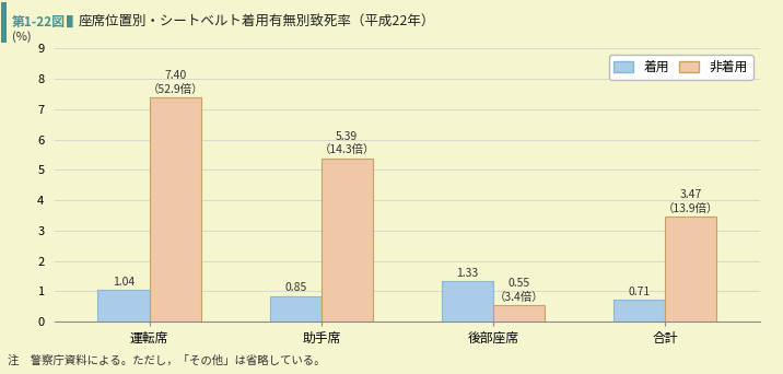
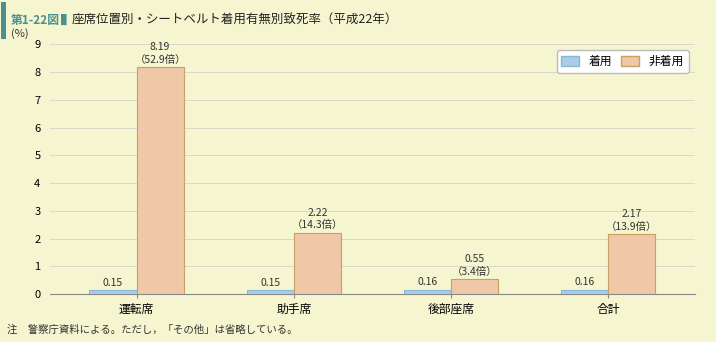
着用/運転席: 1.04 -> 0.15
非着用/運転席: 7.40 -> 8.19
着用/助手席: 0.85 -> 0.15
非着用/助手席: 5.39 -> 2.22
着用/後部座席: 1.33 -> 0.16
着用/合計: 0.71 -> 0.16
非着用/合計: 3.47 -> 2.17
